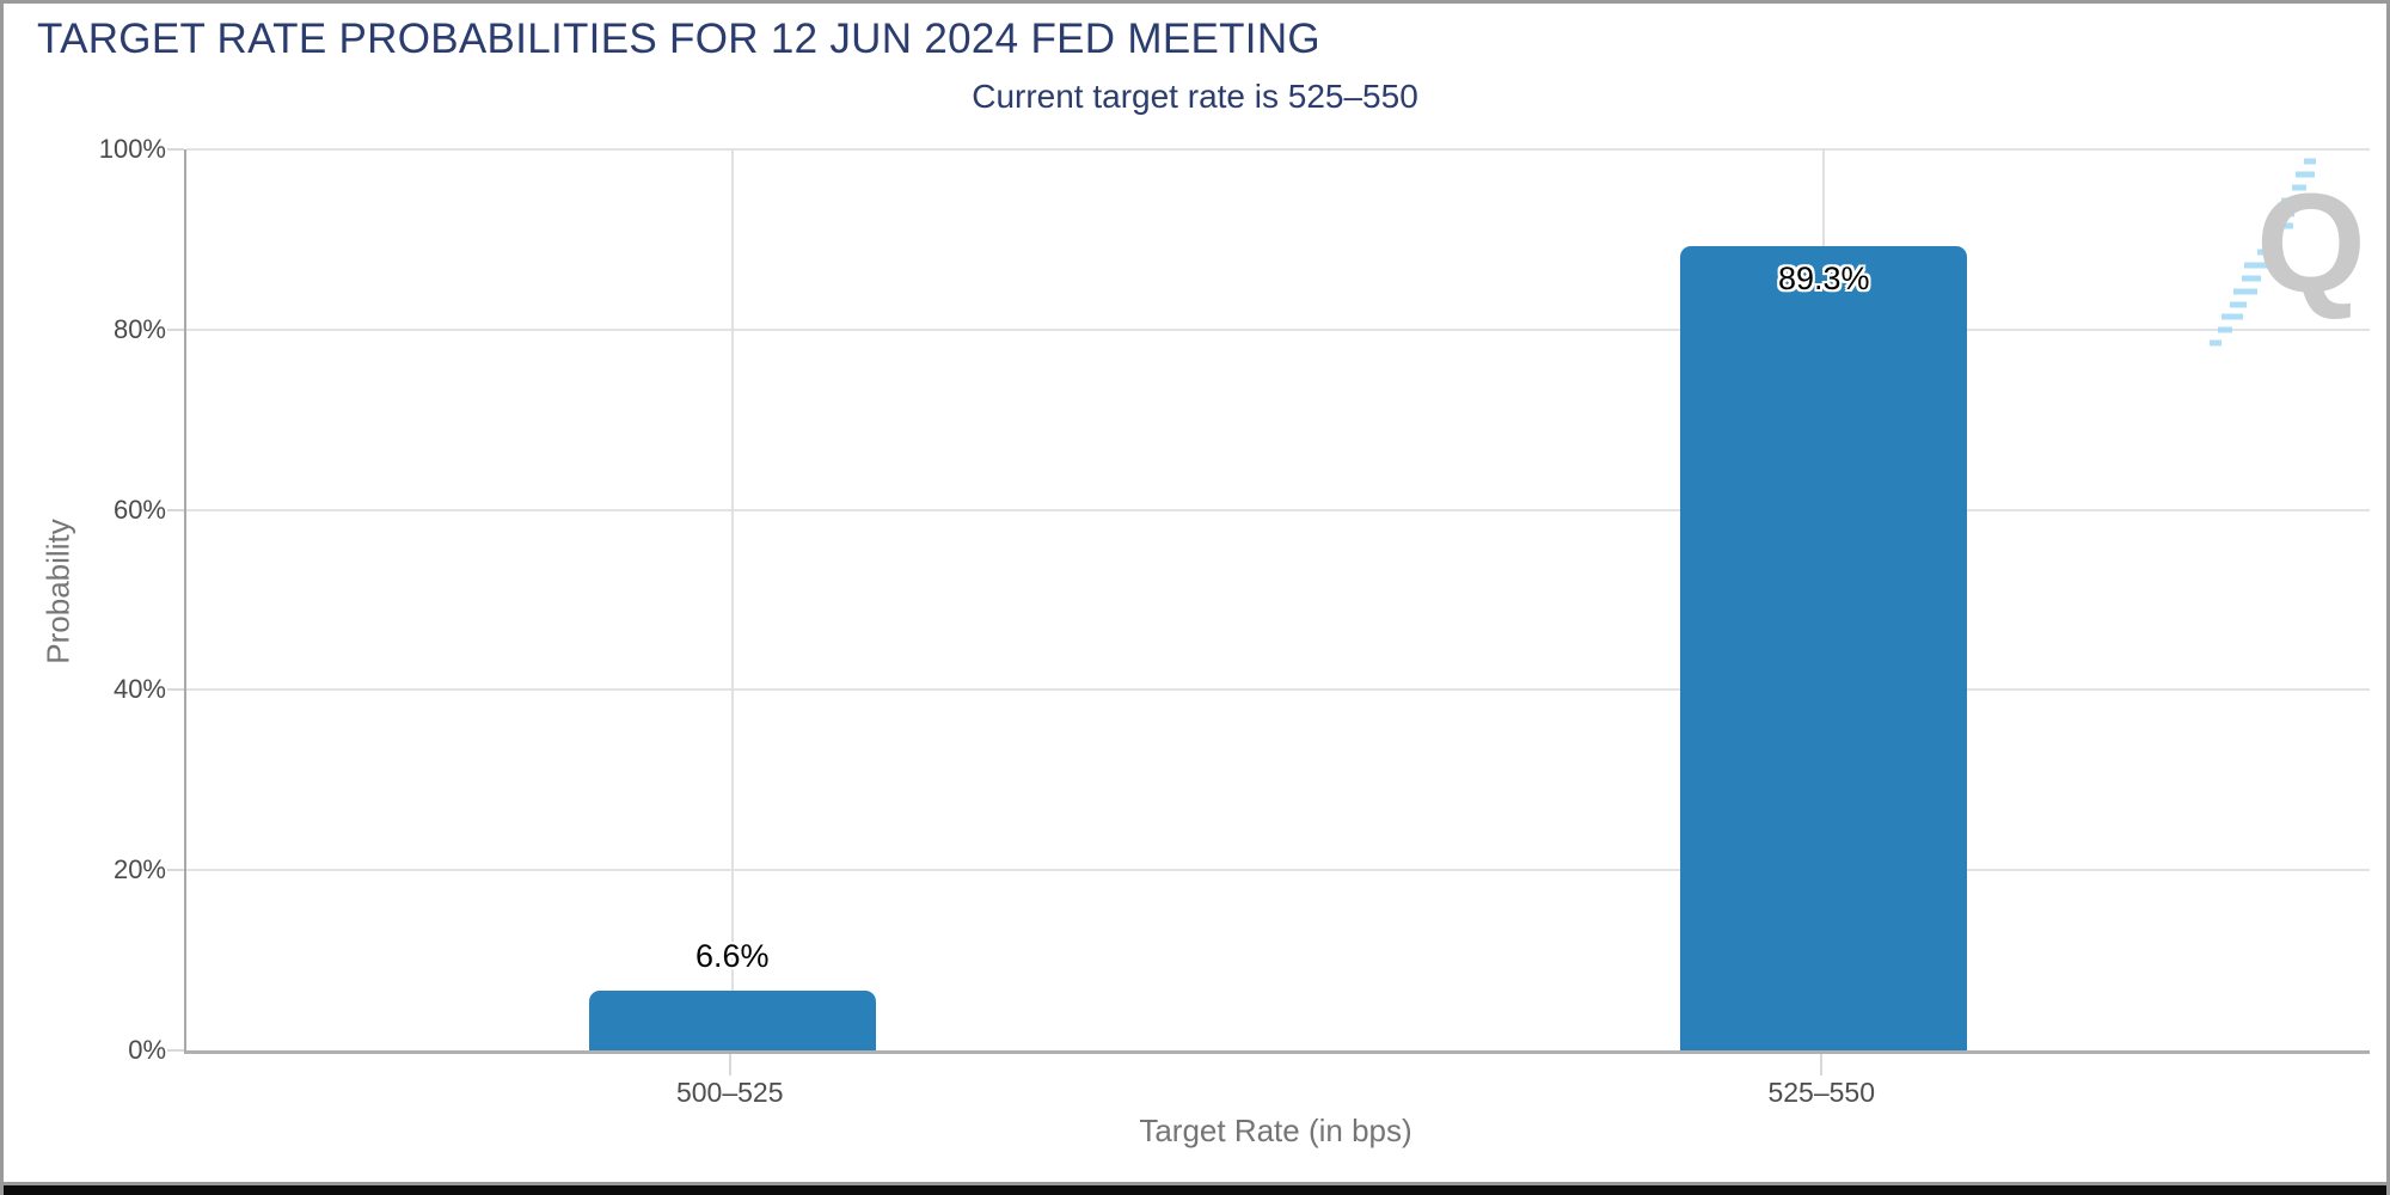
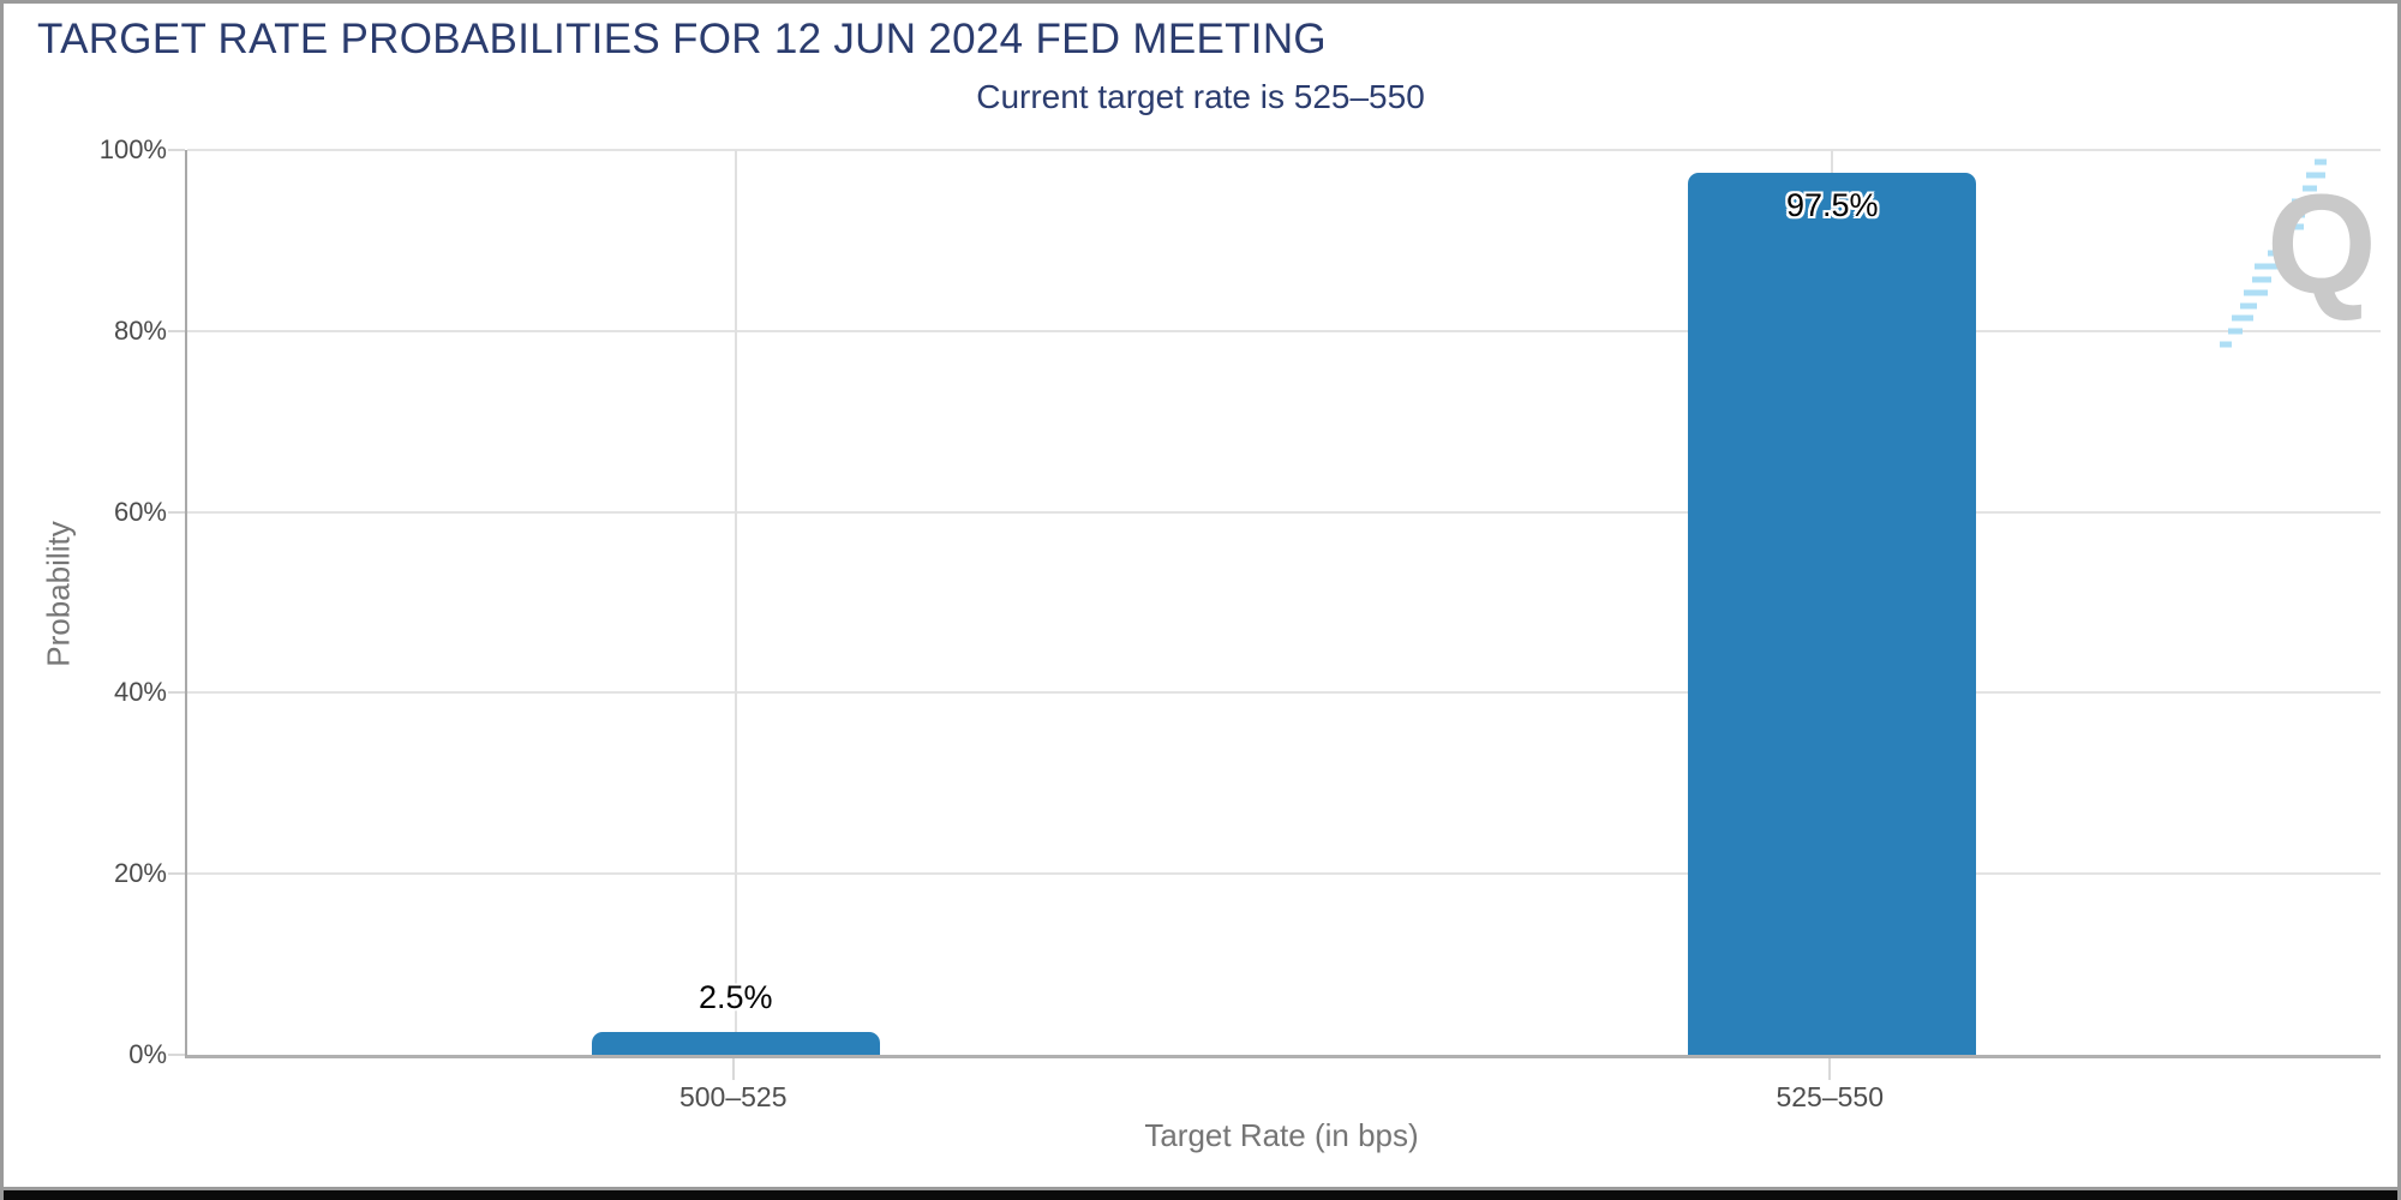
500–525: 6.6% -> 2.5%
525–550: 89.3% -> 97.5%
